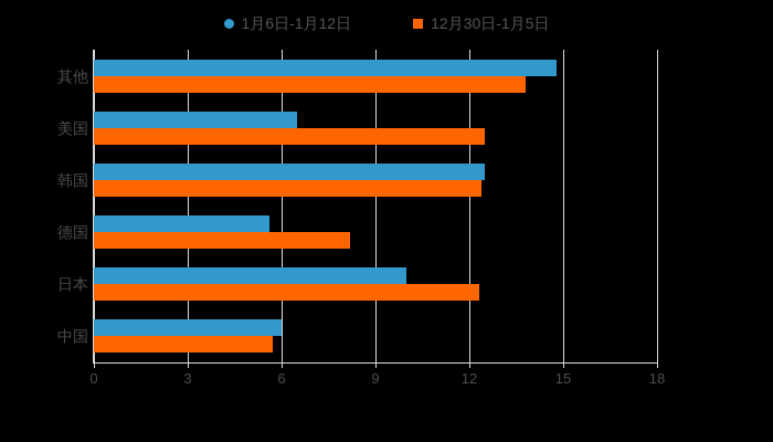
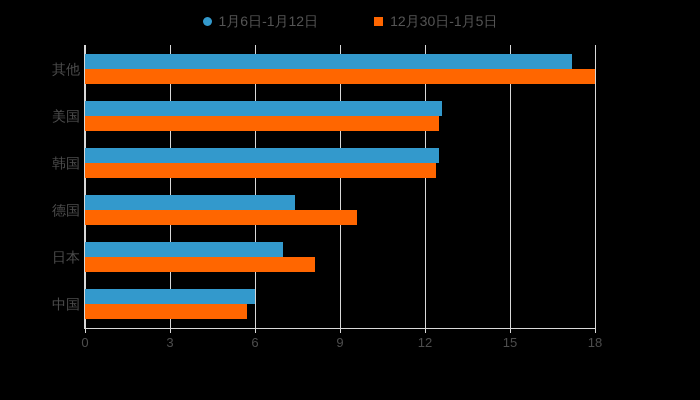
1月6日-1月12日/日本: 10.0 -> 7.0
12月30日-1月5日/日本: 12.3 -> 8.1
1月6日-1月12日/德国: 5.6 -> 7.4
12月30日-1月5日/德国: 8.2 -> 9.6
1月6日-1月12日/美国: 6.5 -> 12.6
1月6日-1月12日/其他: 14.8 -> 17.2
12月30日-1月5日/其他: 13.8 -> 18.0
